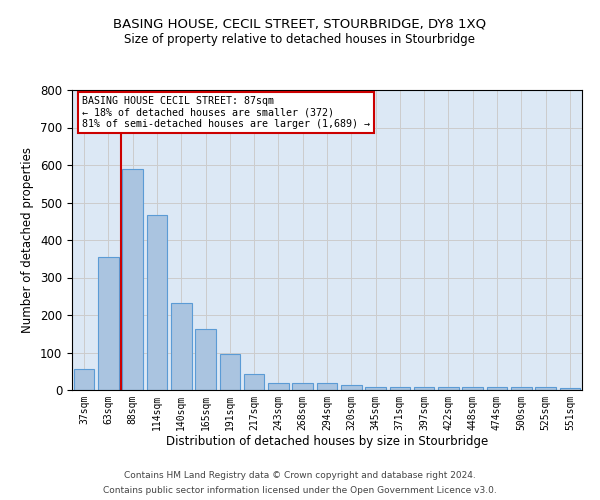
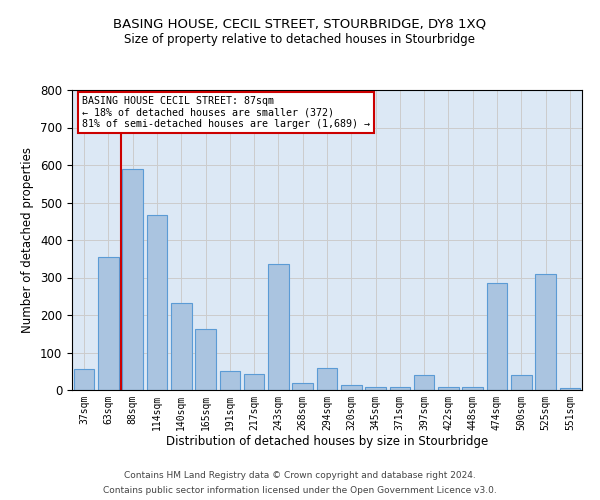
191sqm: 95 -> 50
243sqm: 20 -> 335
294sqm: 20 -> 60
397sqm: 8 -> 40
474sqm: 8 -> 285
500sqm: 8 -> 40
525sqm: 8 -> 310
